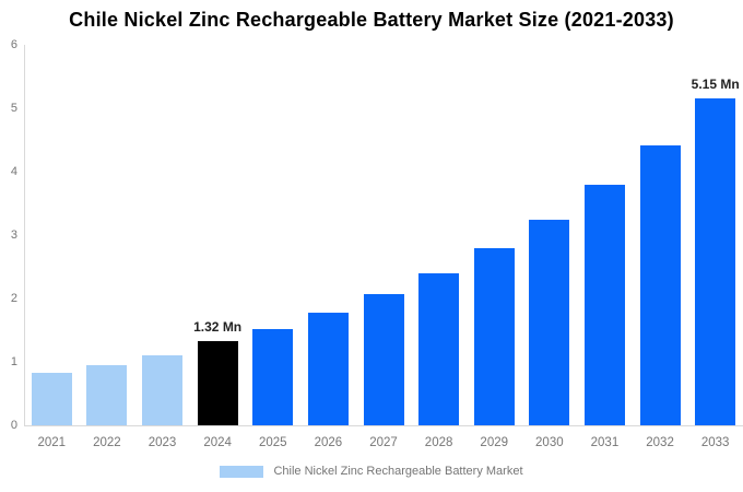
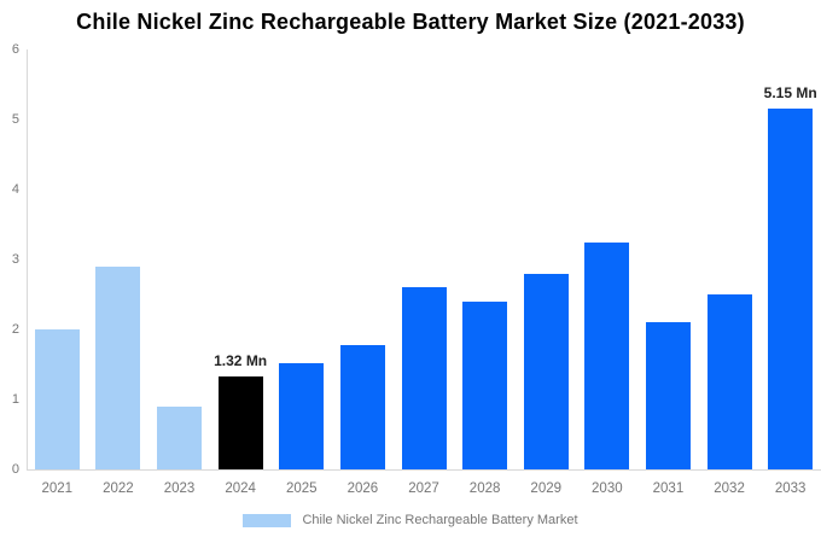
2021: 0.8 -> 2.0
2022: 0.9 -> 2.9
2023: 1.1 -> 0.9
2027: 2.1 -> 2.6
2031: 3.8 -> 2.1
2032: 4.4 -> 2.5
